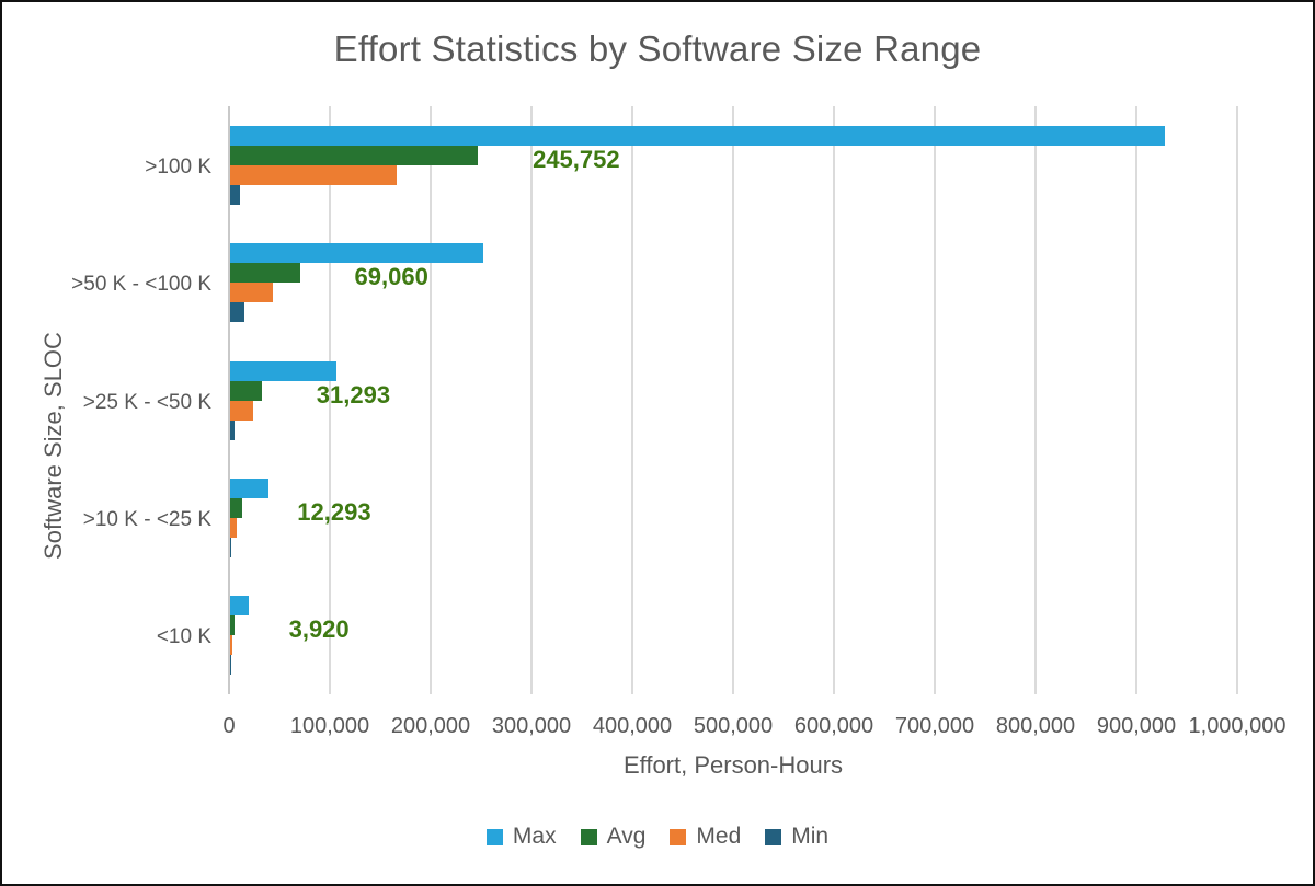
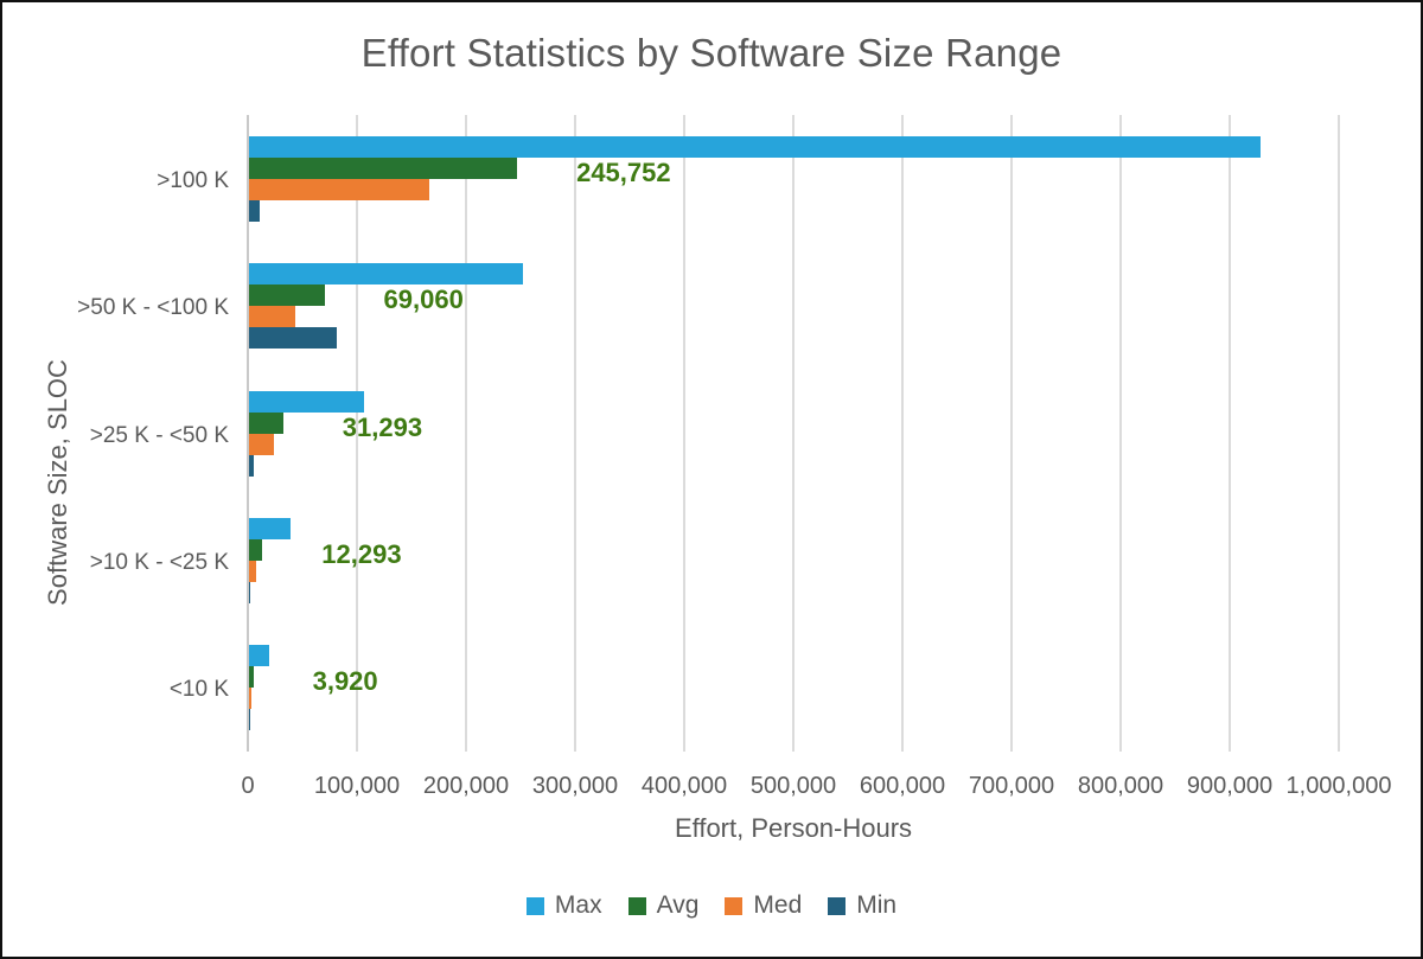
Min/>50 K - <100 K: 10000 -> 80000
